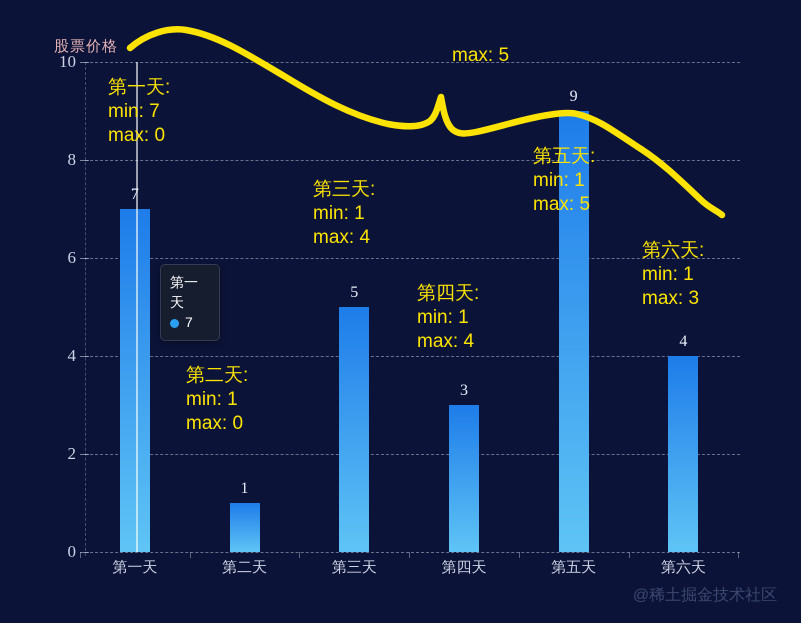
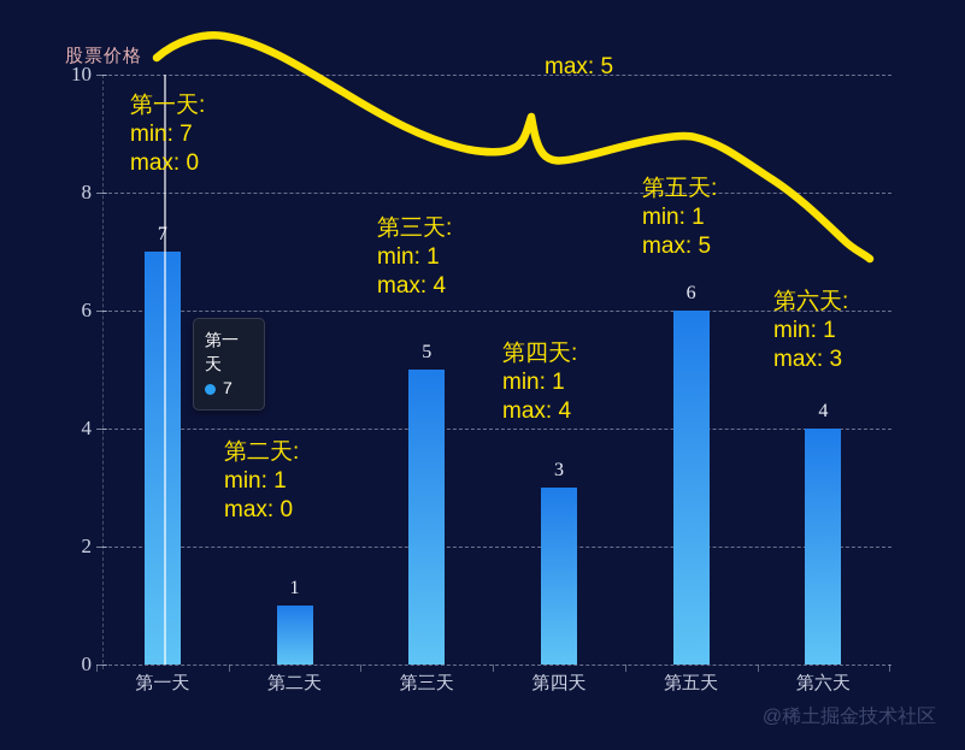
第五天: 9 -> 6
